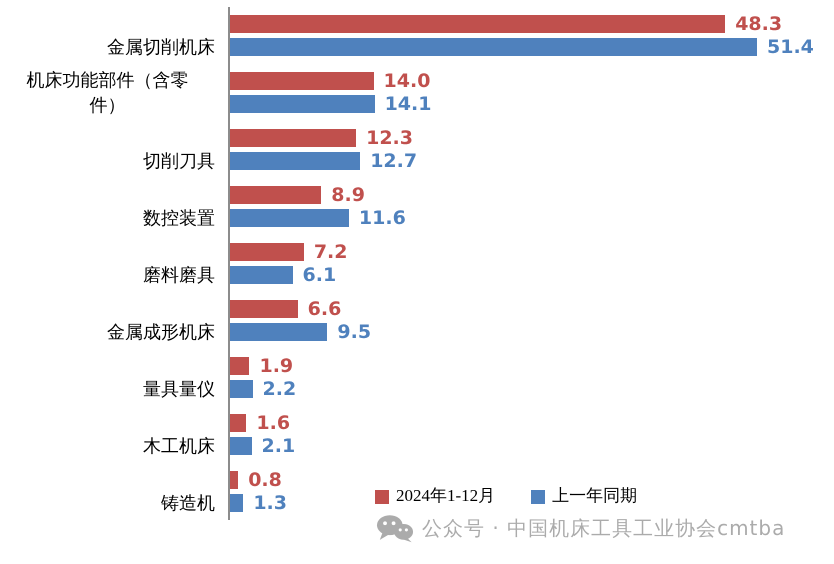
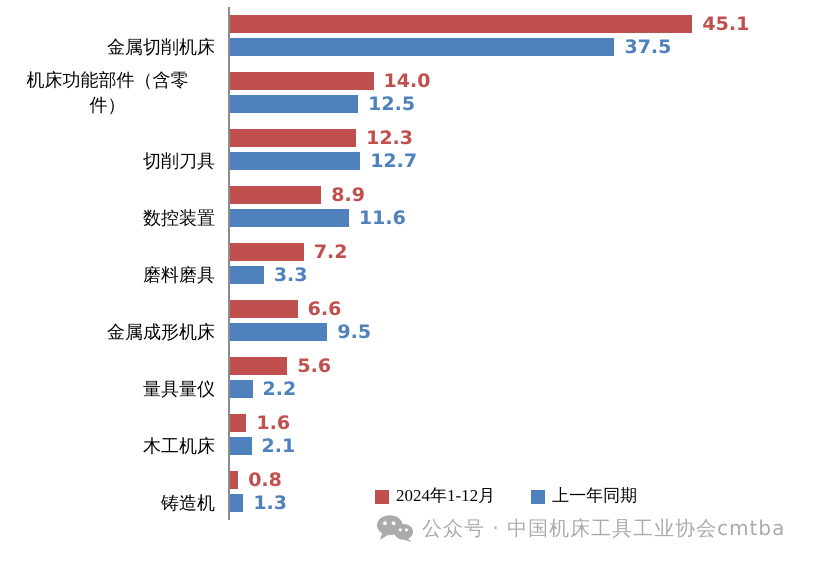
2024年1-12月/金属切削机床: 48.3 -> 45.1
上一年同期/金属切削机床: 51.4 -> 37.5
上一年同期/机床功能部件（含零件）: 14.1 -> 12.5
上一年同期/磨料磨具: 6.1 -> 3.3
2024年1-12月/量具量仪: 1.9 -> 5.6
